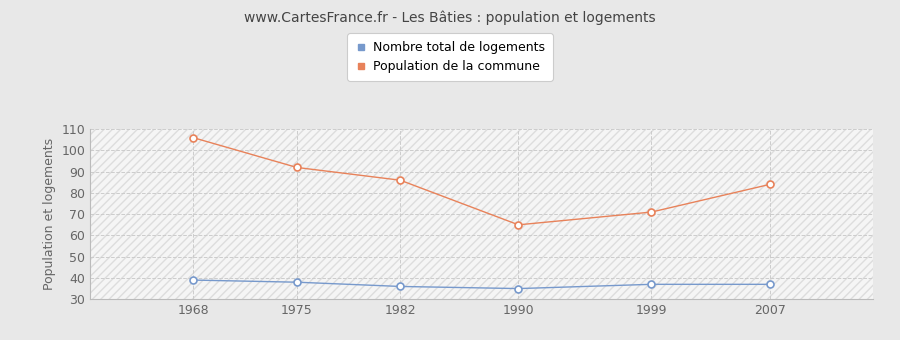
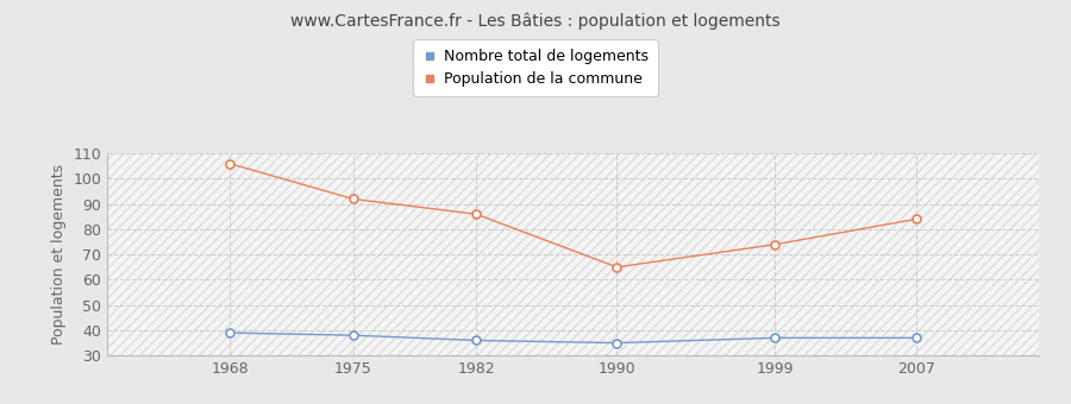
Population de la commune/1999: 71 -> 74
